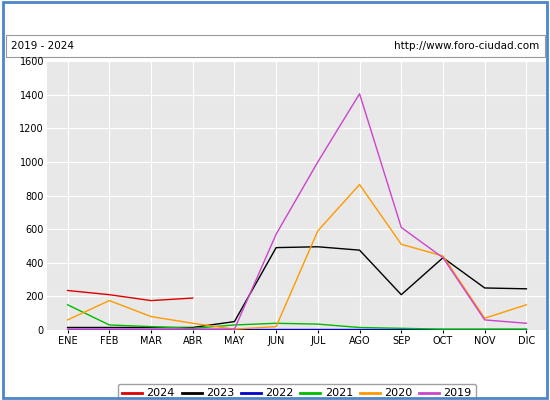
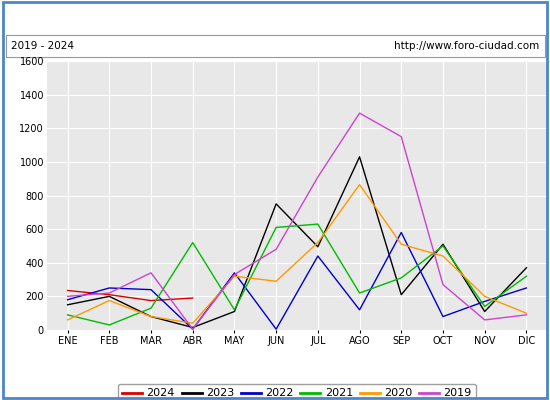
2023/ENE: 20 -> 150
2022/ENE: 0 -> 180
2021/ENE: 150 -> 90
2019/ENE: 0 -> 200
2023/FEB: 20 -> 200
2022/FEB: 0 -> 250
2019/FEB: 0 -> 220
2023/MAR: 20 -> 80
2022/MAR: 0 -> 240
2021/MAR: 20 -> 130
2019/MAR: 0 -> 340
2021/ABR: 10 -> 520
2023/MAY: 50 -> 110
2022/MAY: 0 -> 340
2021/MAY: 30 -> 120
2020/MAY: 0 -> 320
2019/MAY: 0 -> 330
2023/JUN: 490 -> 750
2021/JUN: 40 -> 610
2020/JUN: 20 -> 290
2019/JUN: 570 -> 480
2022/JUL: 0 -> 440
2021/JUL: 40 -> 630
2020/JUL: 590 -> 520
2019/JUL: 1000 -> 910
2023/AGO: 480 -> 1030
2022/AGO: 0 -> 120
2021/AGO: 20 -> 220
2019/AGO: 1400 -> 1290
2022/SEP: 0 -> 580
2021/SEP: 10 -> 310
2019/SEP: 610 -> 1150
2023/OCT: 430 -> 510
2022/OCT: 0 -> 80
2021/OCT: 0 -> 500
2019/OCT: 430 -> 270
2023/NOV: 250 -> 110
2022/NOV: 0 -> 170
2021/NOV: 0 -> 140
2020/NOV: 70 -> 200
2023/DIC: 240 -> 370
2022/DIC: 0 -> 250
2021/DIC: 0 -> 320
2020/DIC: 150 -> 100
2019/DIC: 40 -> 90
